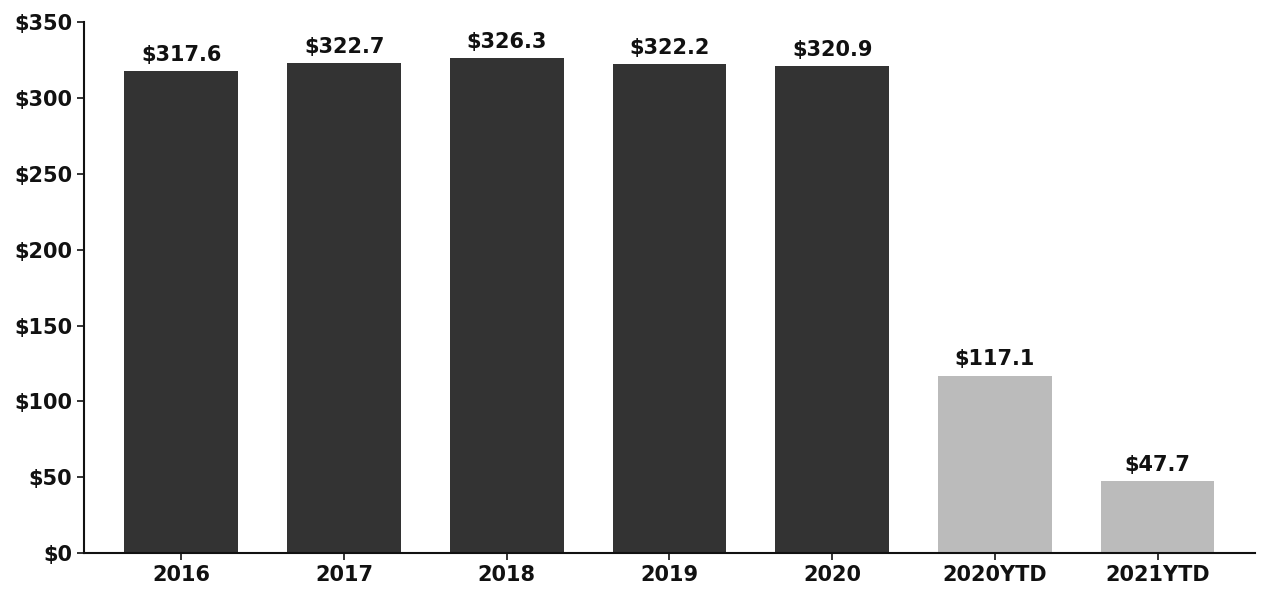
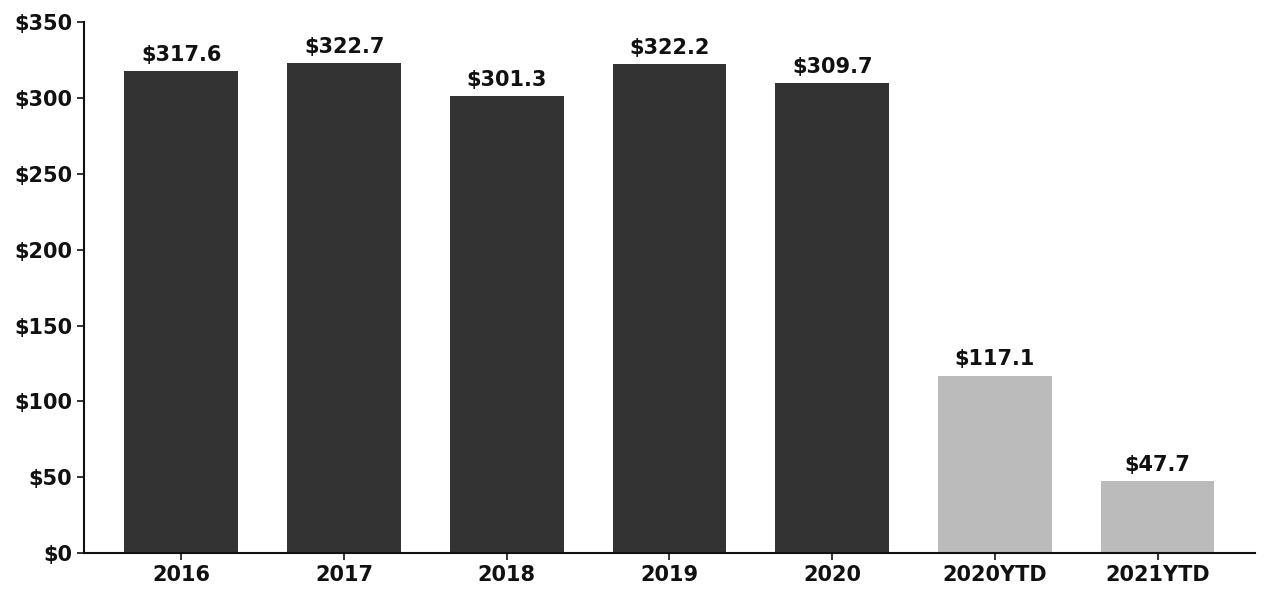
2018: $326.3 -> $301.3
2020: $320.9 -> $309.7
